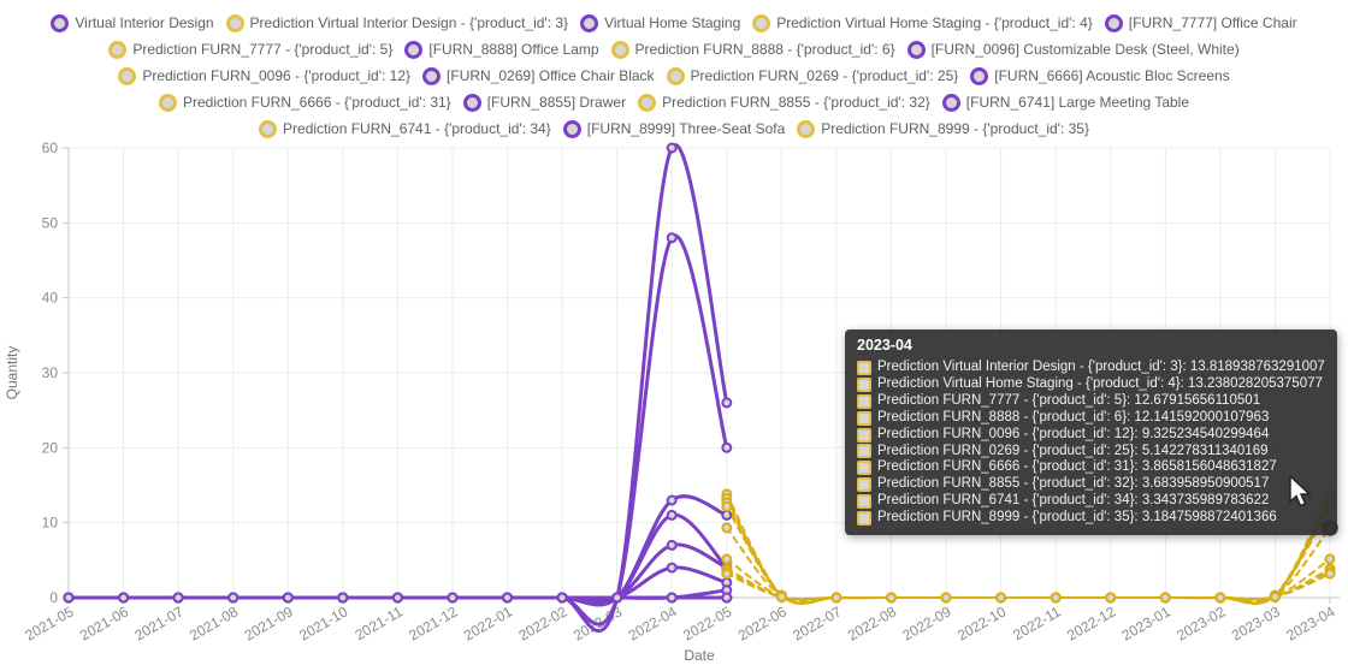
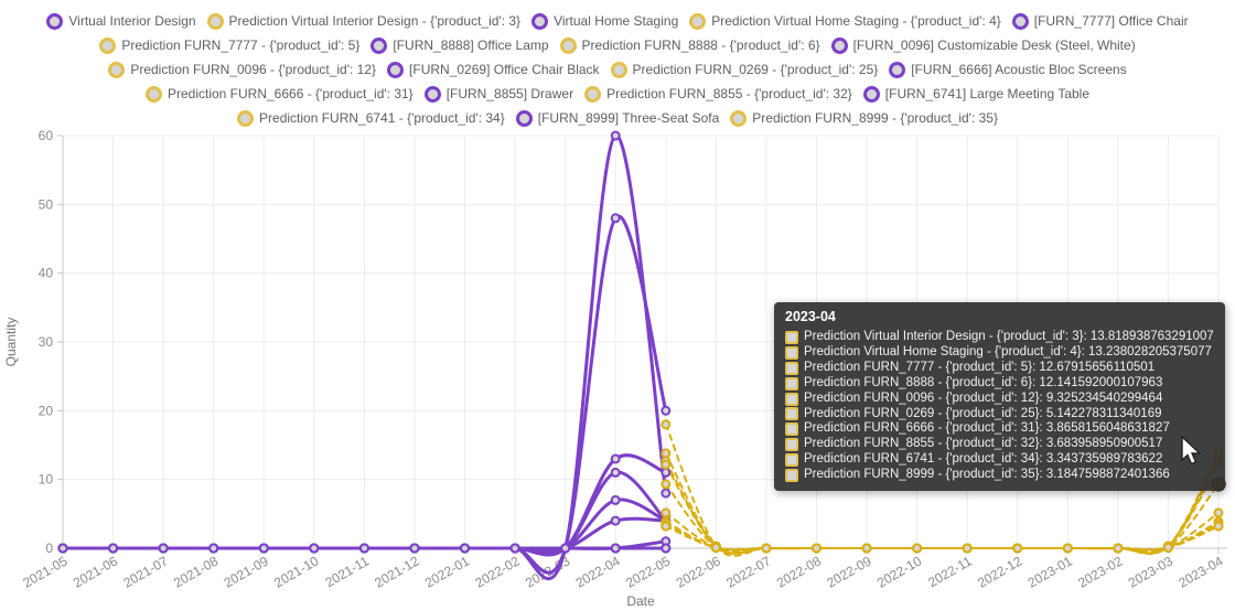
Virtual Interior Design/2022-05: 26 -> 8
[FURN_0269] Office Chair Black/2022-05: 2 -> 4
Prediction Virtual Home Staging - {'product_id': 4}/2022-05: 13 -> 18
